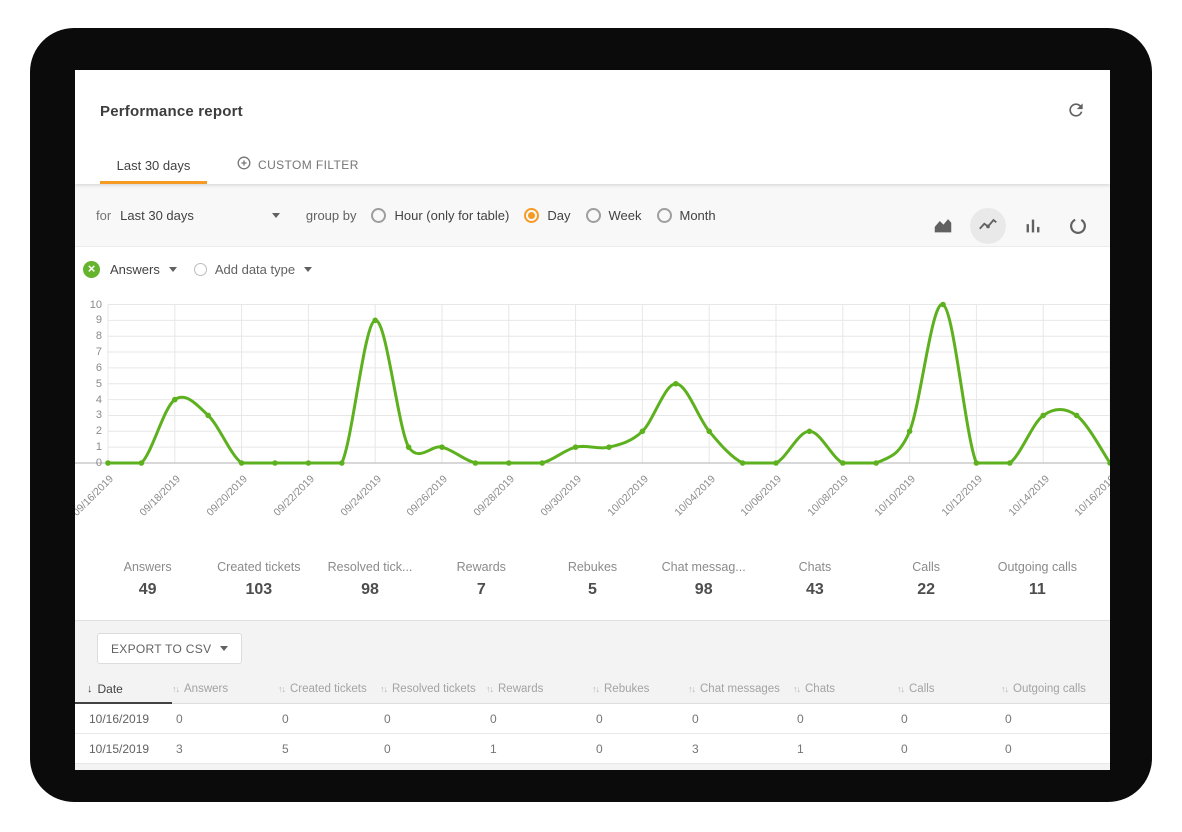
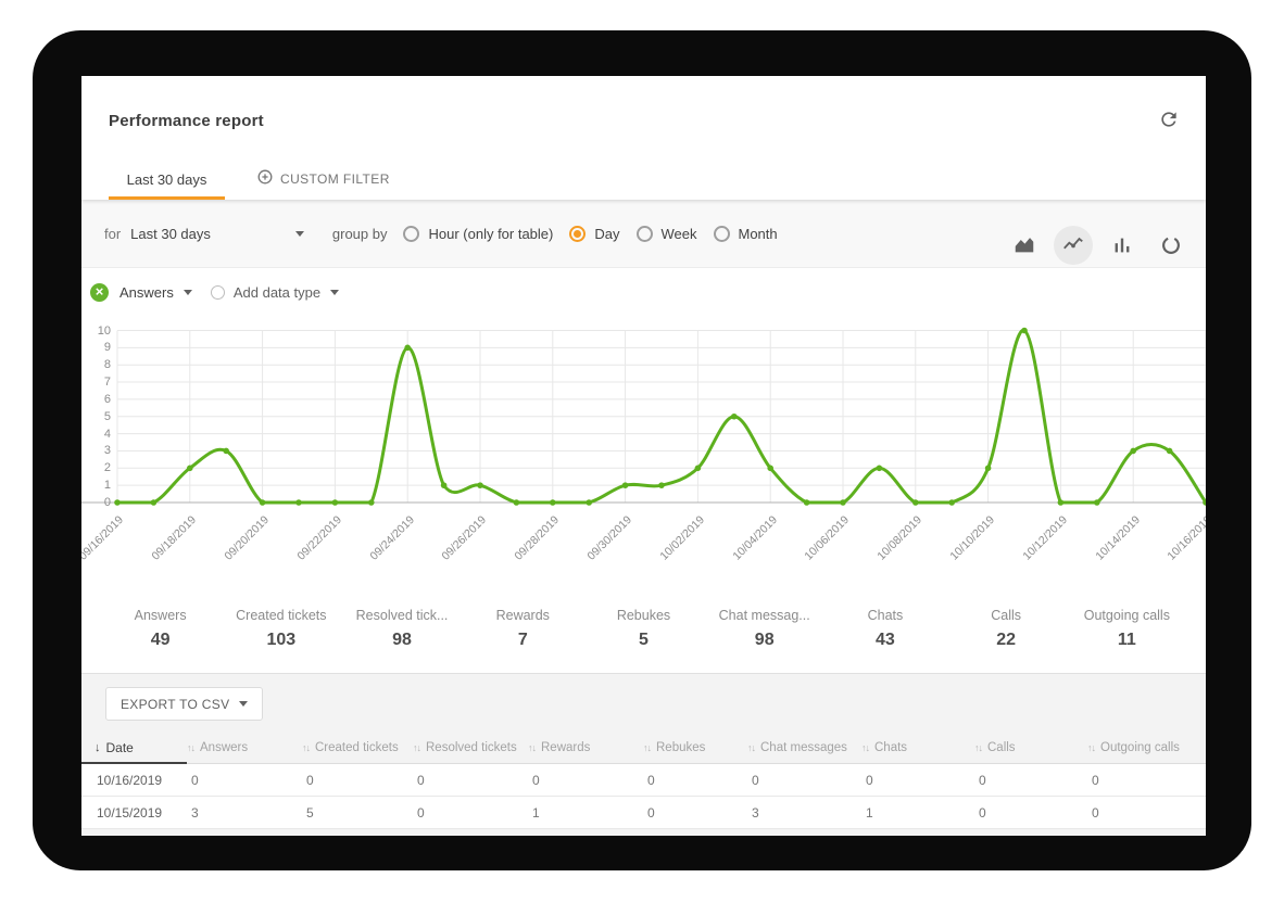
09/18/2019: 4 -> 2
